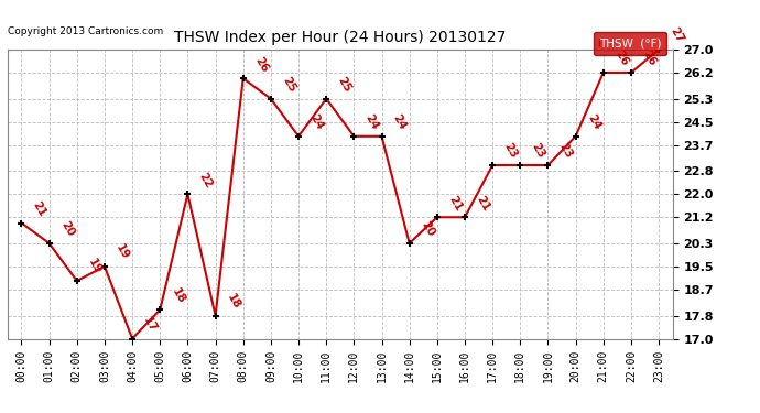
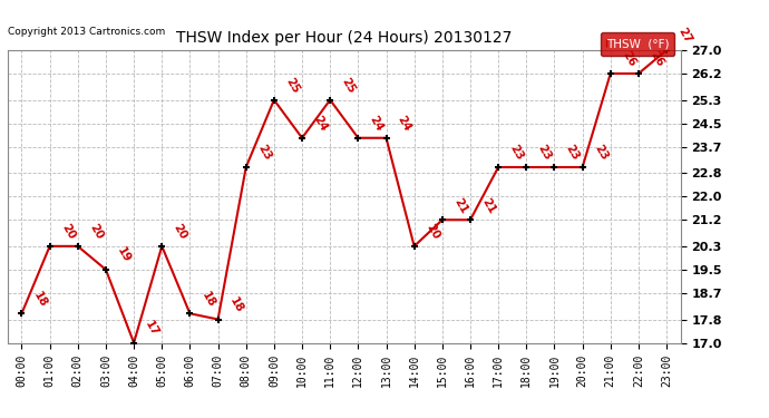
00:00: 21 -> 18
02:00: 19 -> 20
05:00: 18 -> 20
06:00: 22 -> 18
08:00: 26 -> 23
20:00: 24 -> 23
